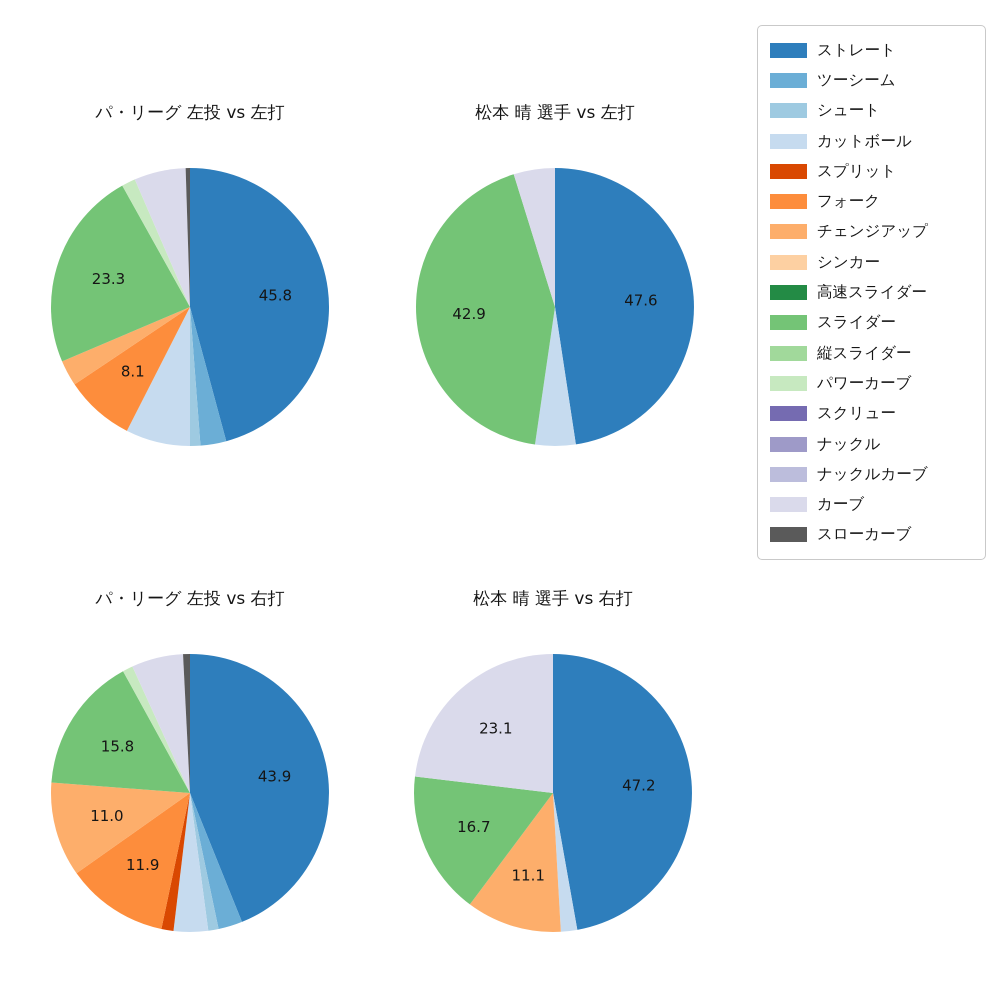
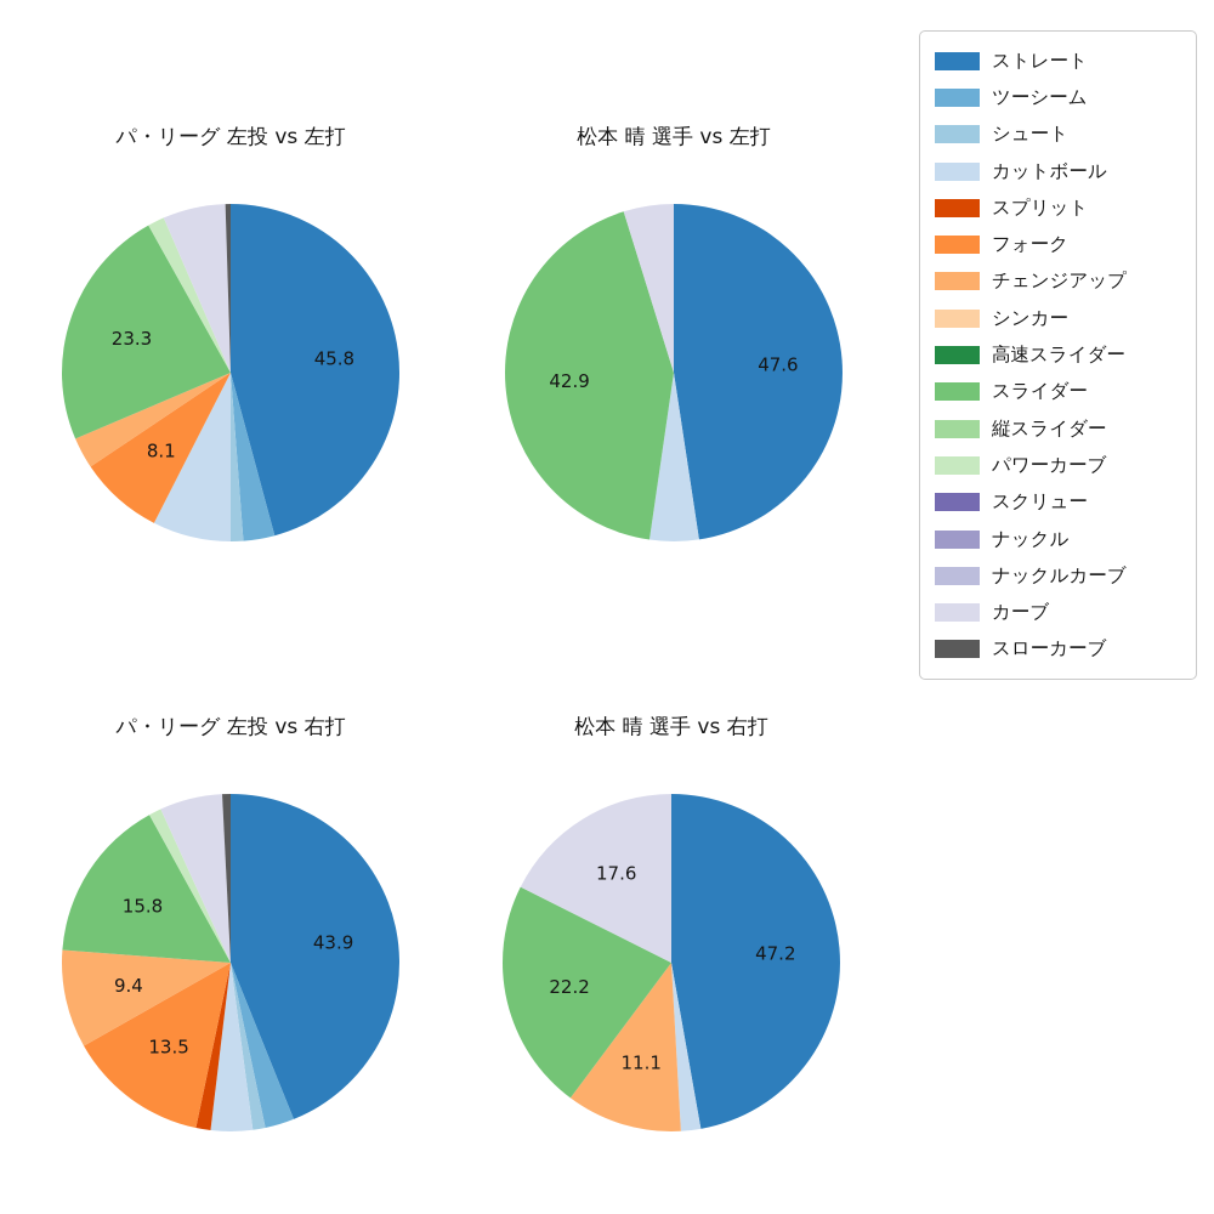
パ・リーグ 左投 vs 右打/フォーク: 11.9 -> 13.5
パ・リーグ 左投 vs 右打/チェンジアップ: 11.0 -> 9.4
松本 晴 選手 vs 右打/スライダー: 16.7 -> 22.2
松本 晴 選手 vs 右打/カーブ: 23.1 -> 17.6
